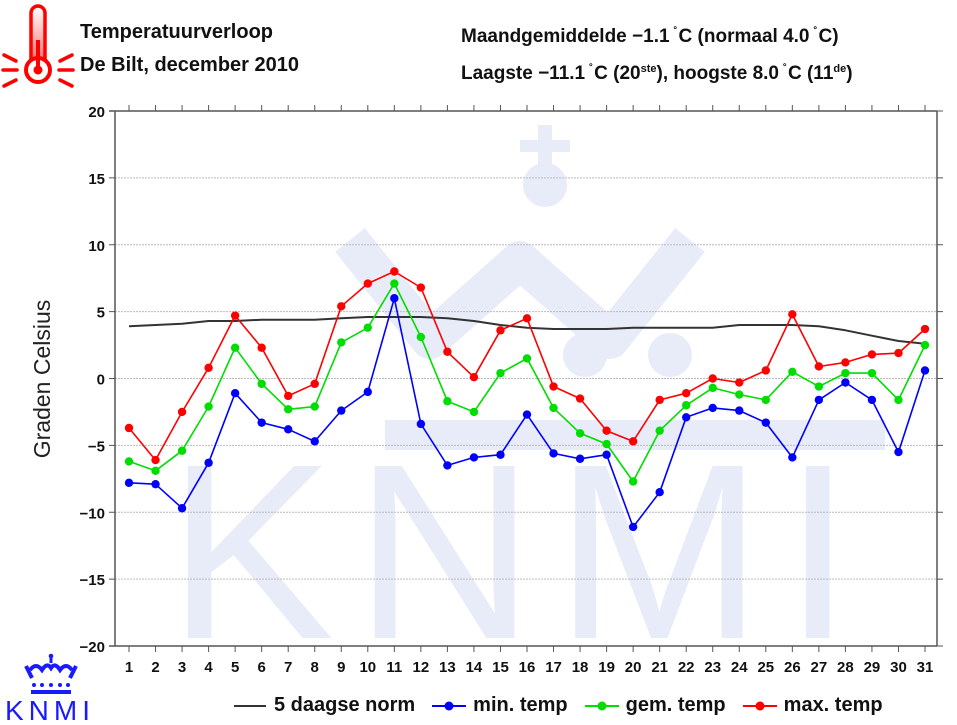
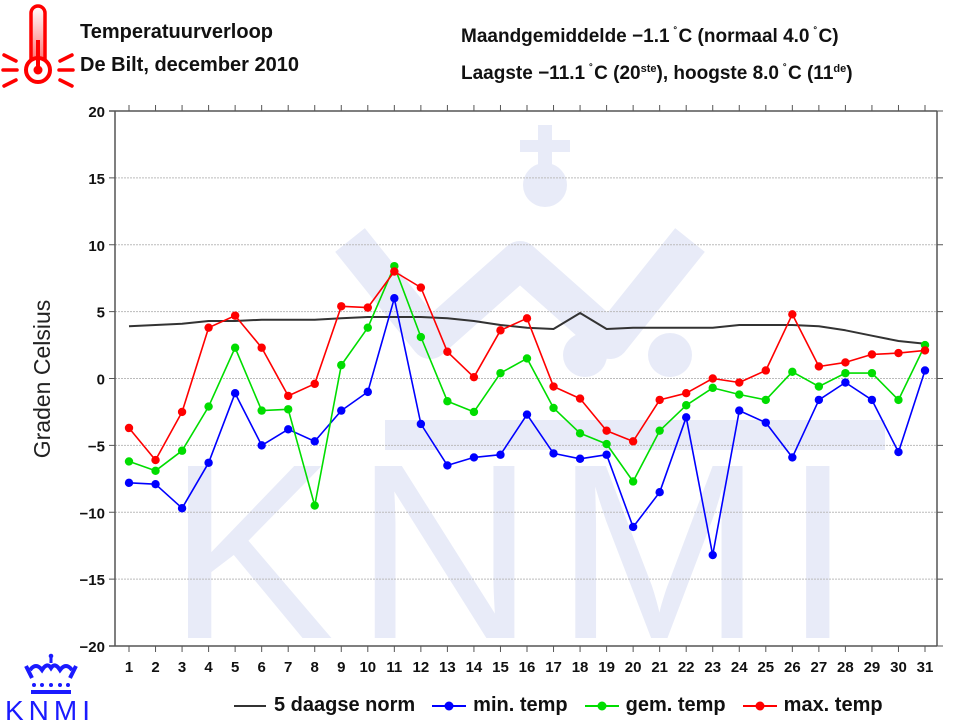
max. temp/4: 0.8 -> 3.8
min. temp/6: -3.3 -> -5.0
gem. temp/6: -0.4 -> -2.4
gem. temp/8: -2.1 -> -9.5
gem. temp/9: 2.7 -> 1.0
max. temp/10: 7.1 -> 5.3
gem. temp/11: 7.1 -> 8.4
5 daagse norm/18: 3.7 -> 4.9
min. temp/23: -2.2 -> -13.2
max. temp/31: 3.7 -> 2.1
